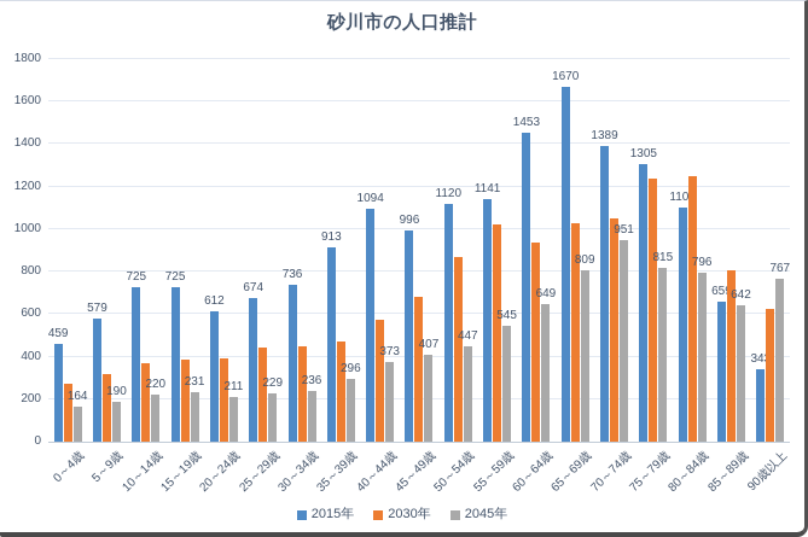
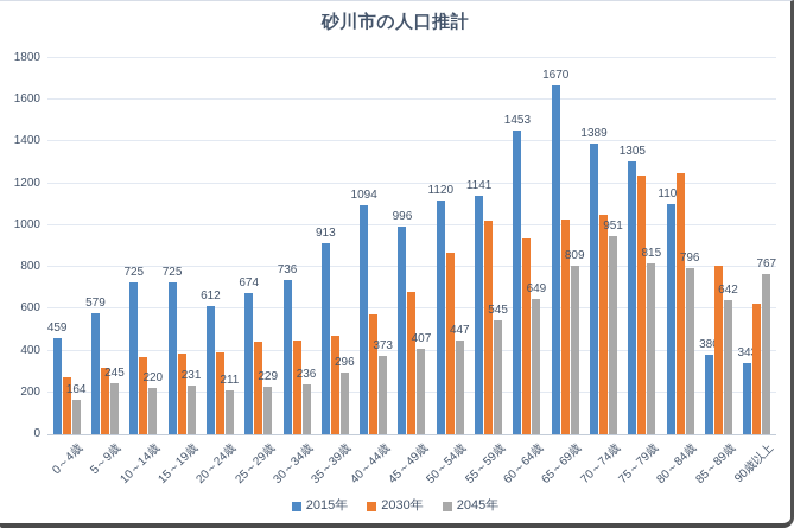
2045年/5～9歳: 190 -> 245
2015年/85～89歳: 659 -> 380
